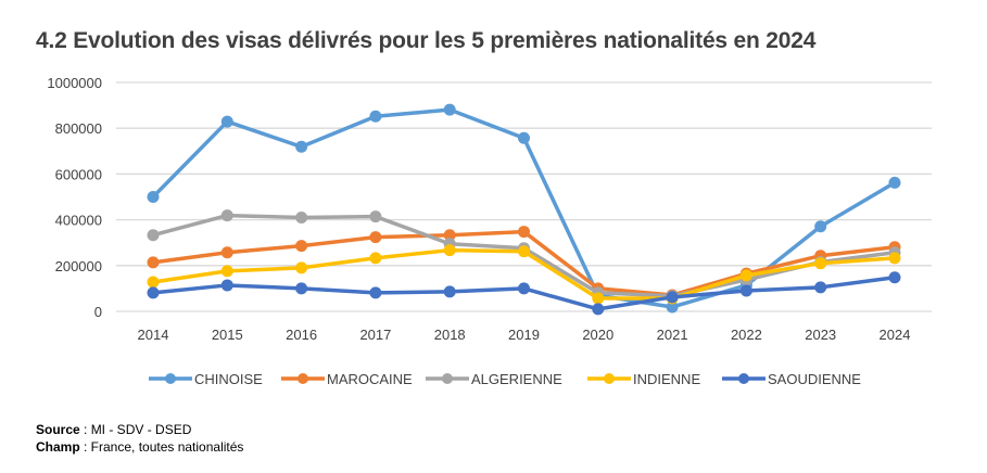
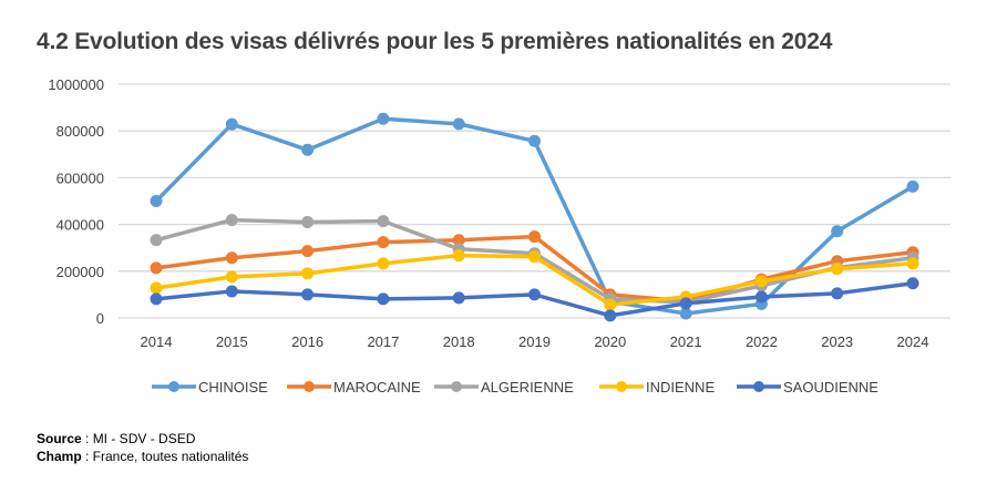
CHINOISE/2018: 880000 -> 830000
INDIENNE/2021: 60000 -> 90000
CHINOISE/2022: 110000 -> 60000
